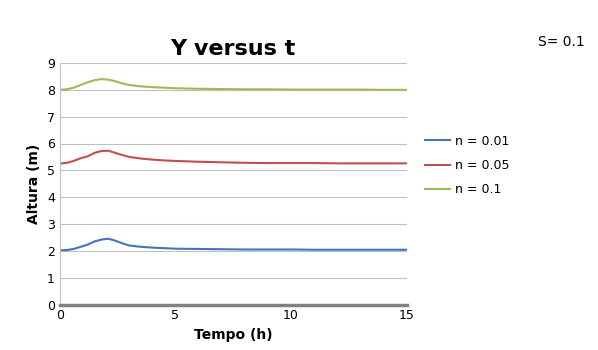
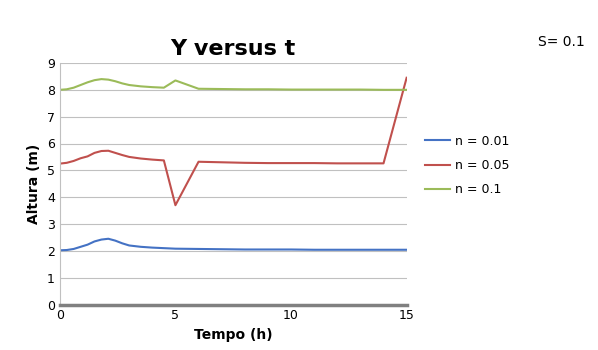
n = 0.05/5: 5.35 -> 3.70
n = 0.1/5: 8.06 -> 8.35
n = 0.05/15: 5.26 -> 8.45
